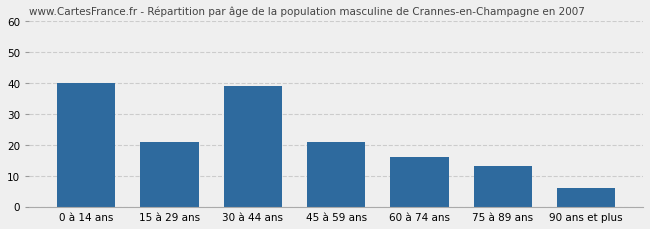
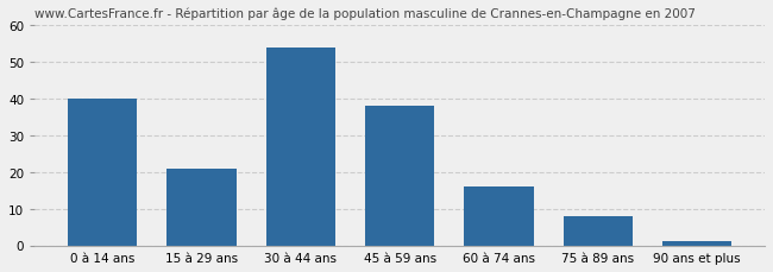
30 à 44 ans: 39 -> 54
45 à 59 ans: 21 -> 38
75 à 89 ans: 13 -> 8
90 ans et plus: 6 -> 1
